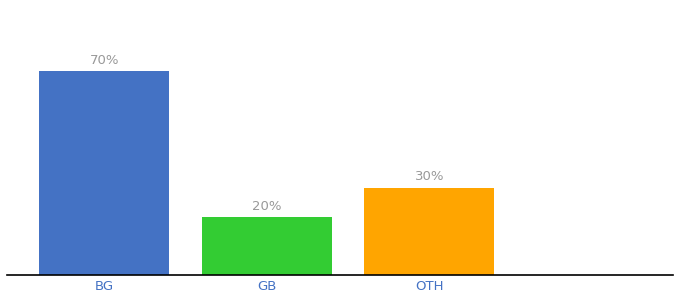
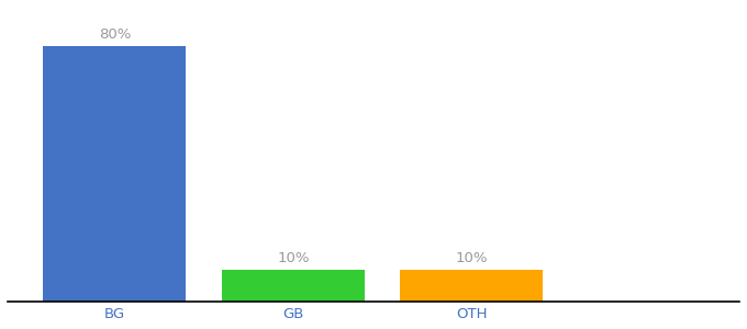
BG: 70% -> 80%
GB: 20% -> 10%
OTH: 30% -> 10%
